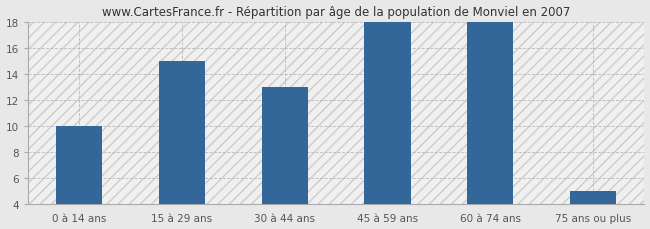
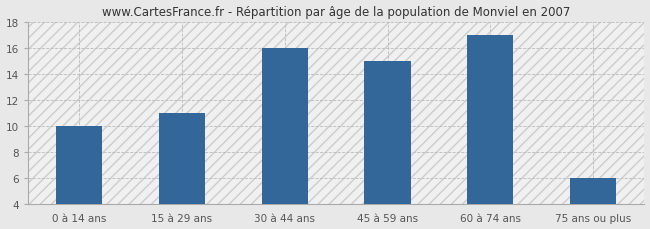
15 à 29 ans: 15 -> 11
30 à 44 ans: 13 -> 16
45 à 59 ans: 18 -> 15
60 à 74 ans: 18 -> 17
75 ans ou plus: 5 -> 6
